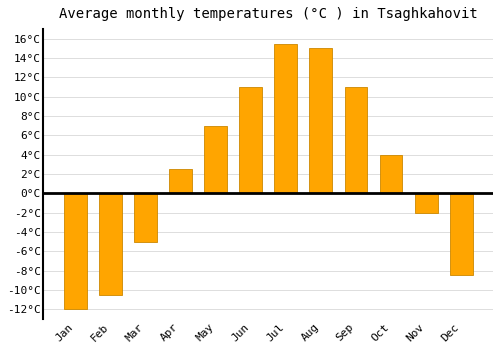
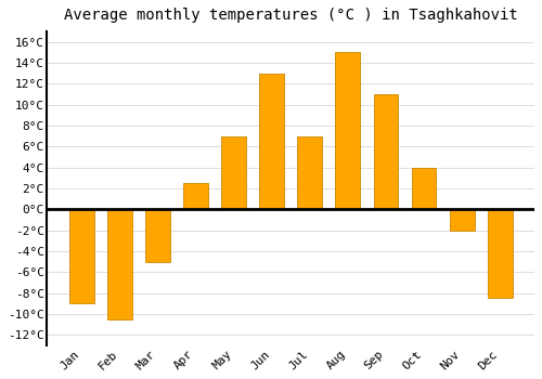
Jan: -12.0°C -> -9.0°C
Jun: 11.0°C -> 13.0°C
Jul: 15.5°C -> 7.0°C
